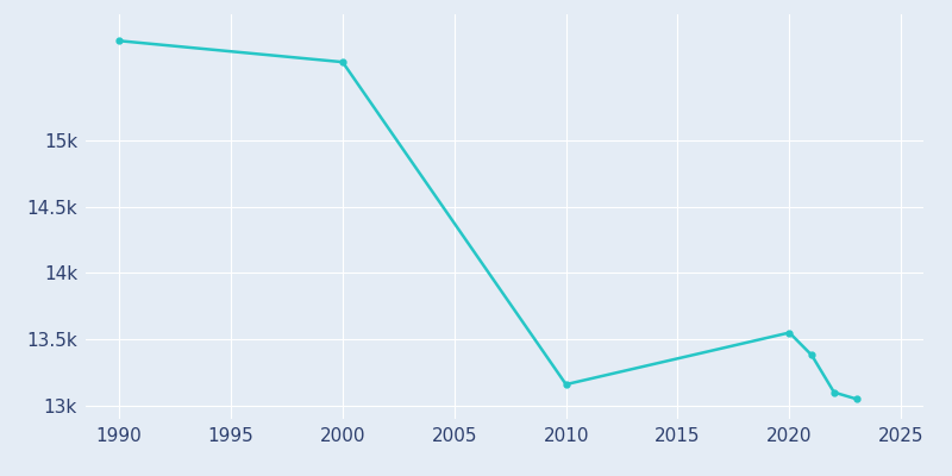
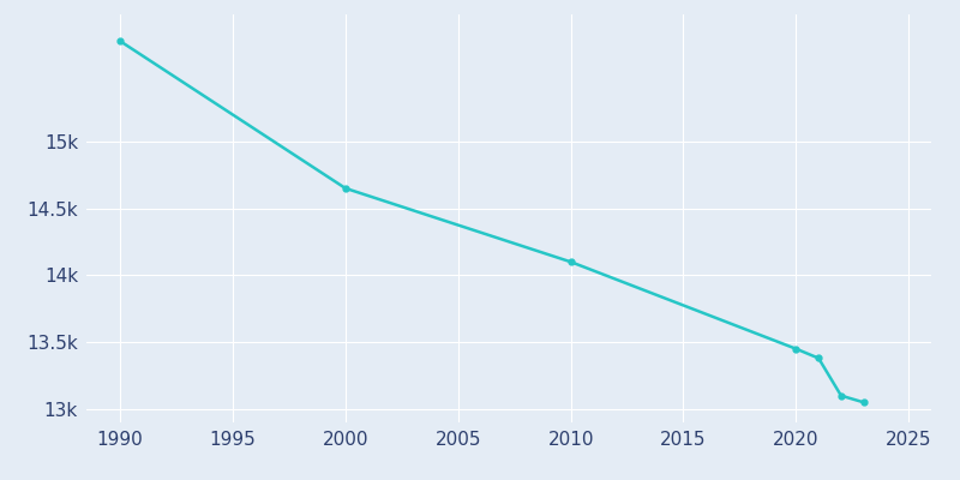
2000: 15.59k -> 14.65k
2010: 13.16k -> 14.10k
2020: 13.55k -> 13.45k
